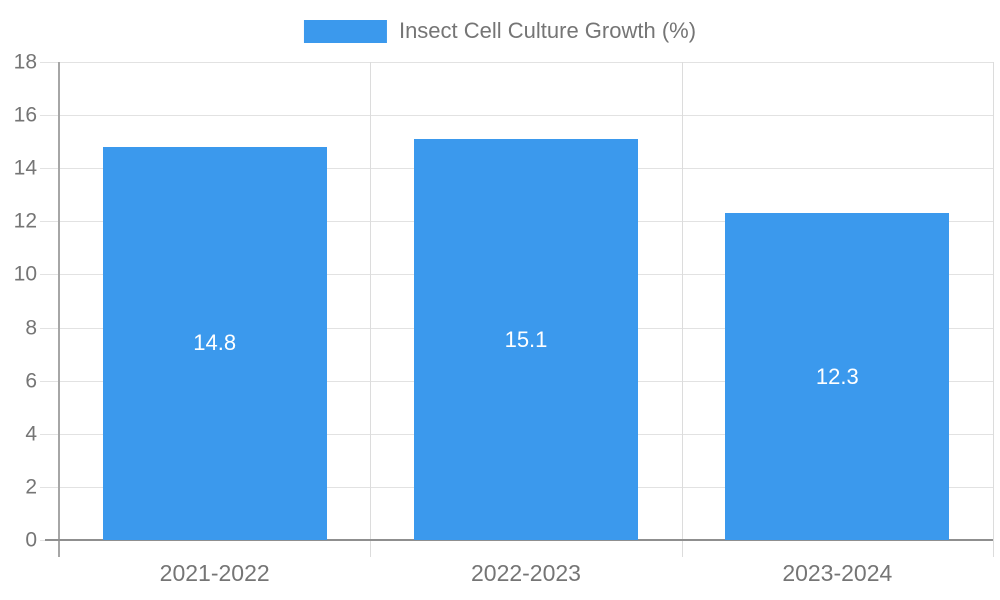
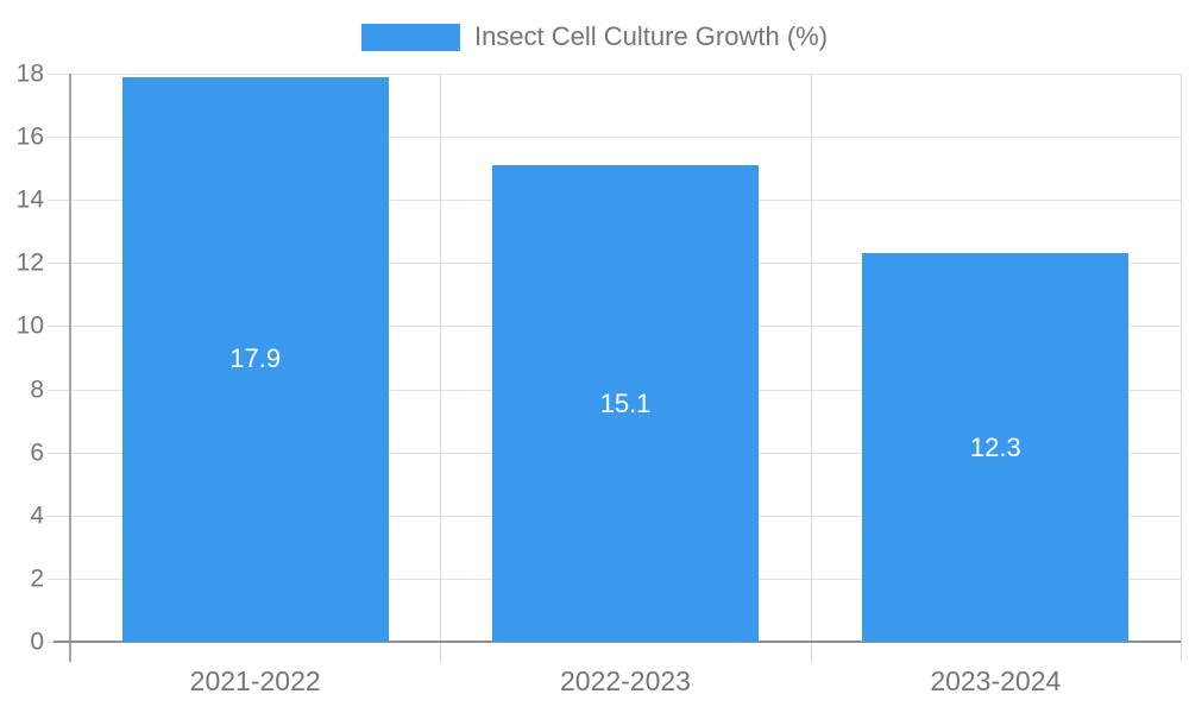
2021-2022: 14.8 -> 17.9
